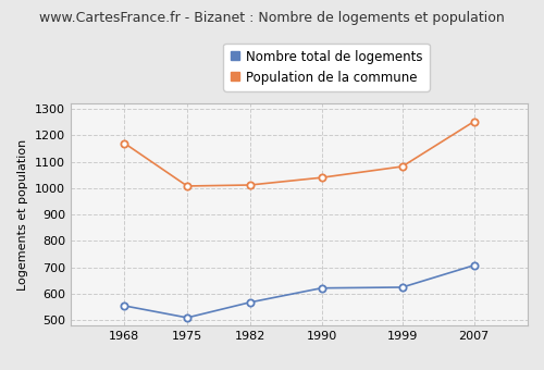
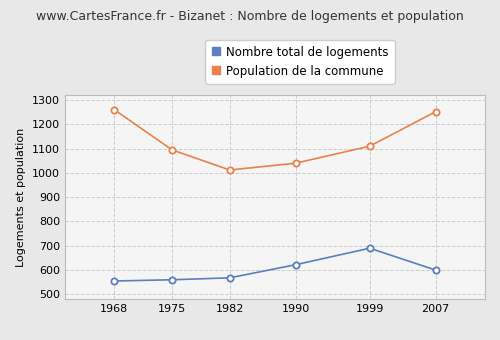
Population de la commune/1968: 1170 -> 1260
Nombre total de logements/1975: 510 -> 560
Population de la commune/1975: 1008 -> 1095
Nombre total de logements/1999: 625 -> 690
Population de la commune/1999: 1082 -> 1110
Nombre total de logements/2007: 708 -> 600
